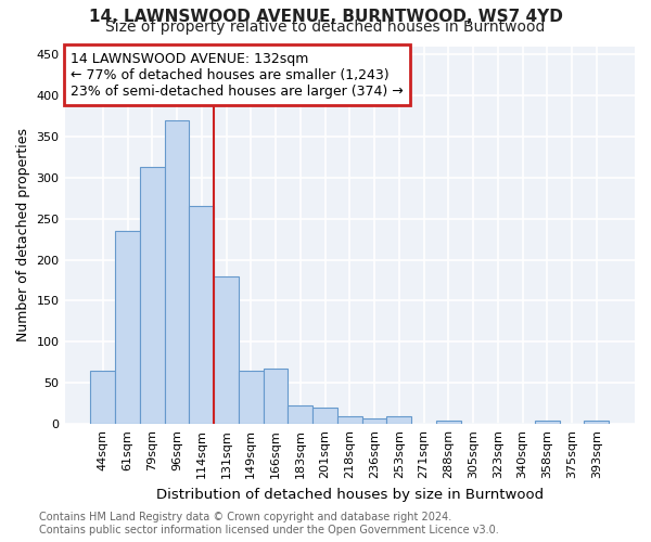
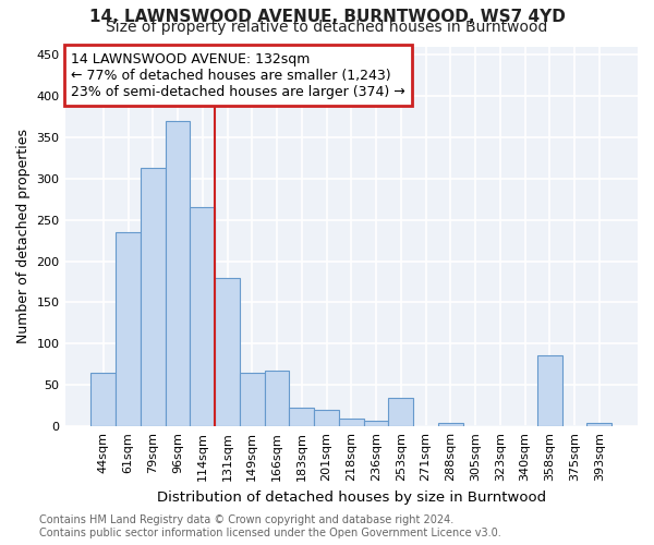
253sqm: 10 -> 34
358sqm: 4 -> 86
